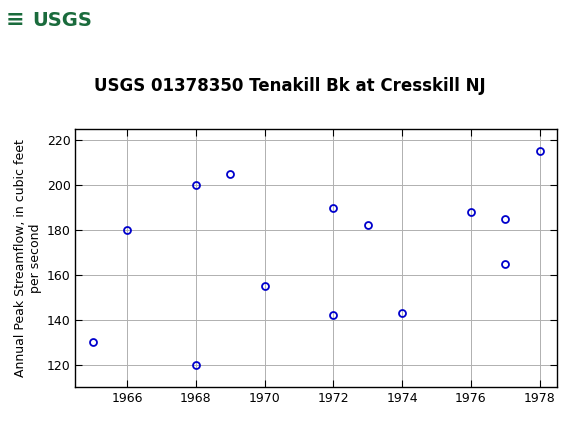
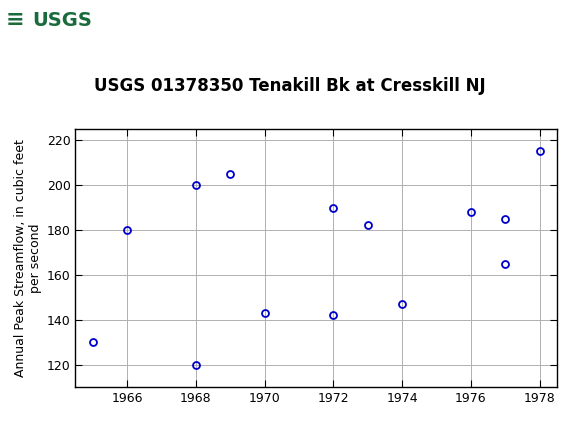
1970: 155 -> 143
1974: 143 -> 147
